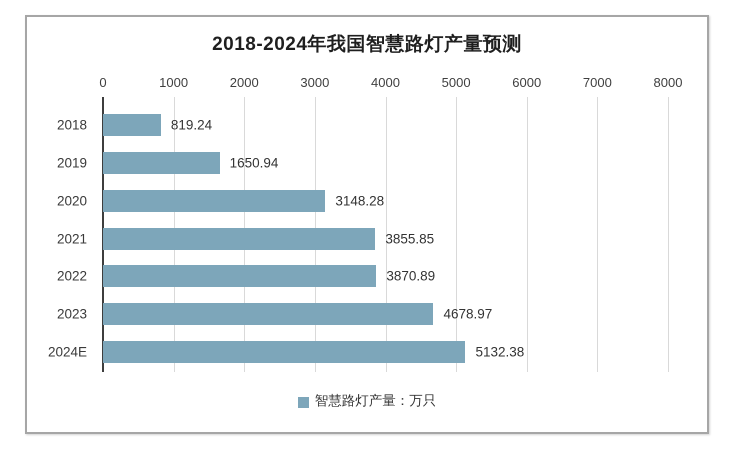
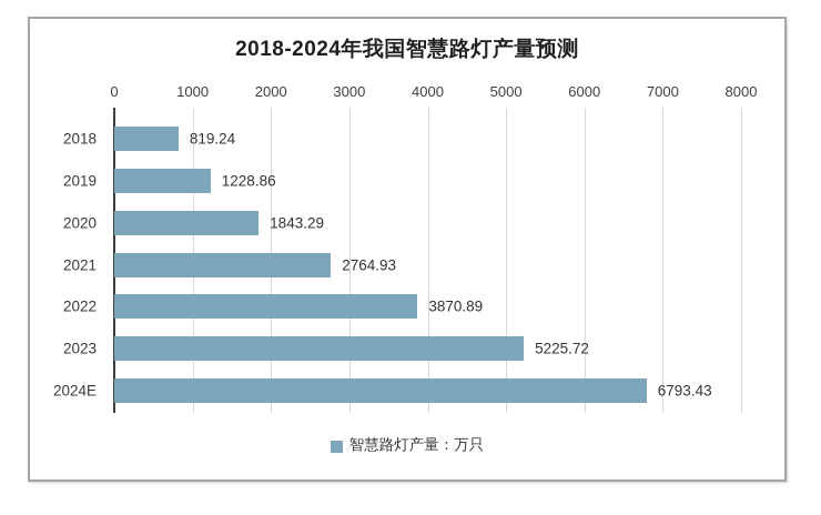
2019: 1650.94 -> 1228.86
2020: 3148.28 -> 1843.29
2021: 3855.85 -> 2764.93
2023: 4678.97 -> 5225.72
2024E: 5132.38 -> 6793.43
